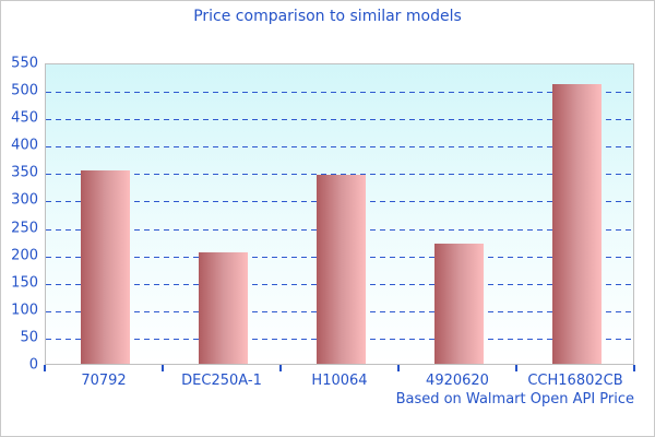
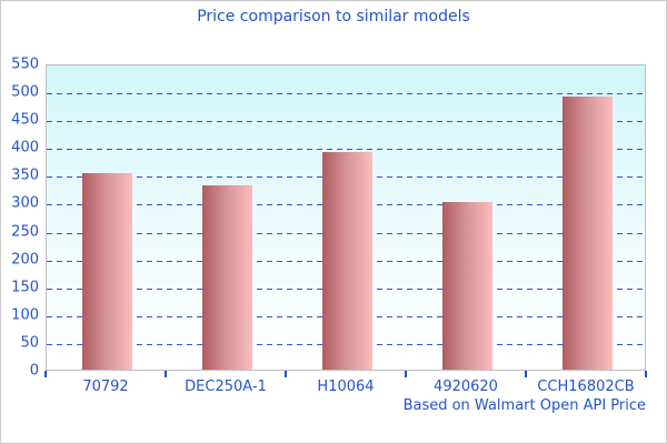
DEC250A-1: 200 -> 330
H10064: 340 -> 390
4920620: 220 -> 300
CCH16802CB: 510 -> 490
